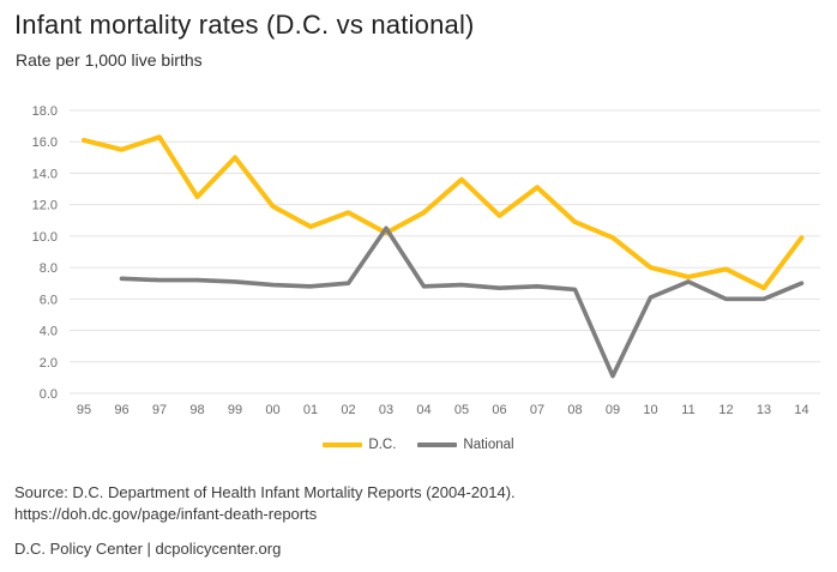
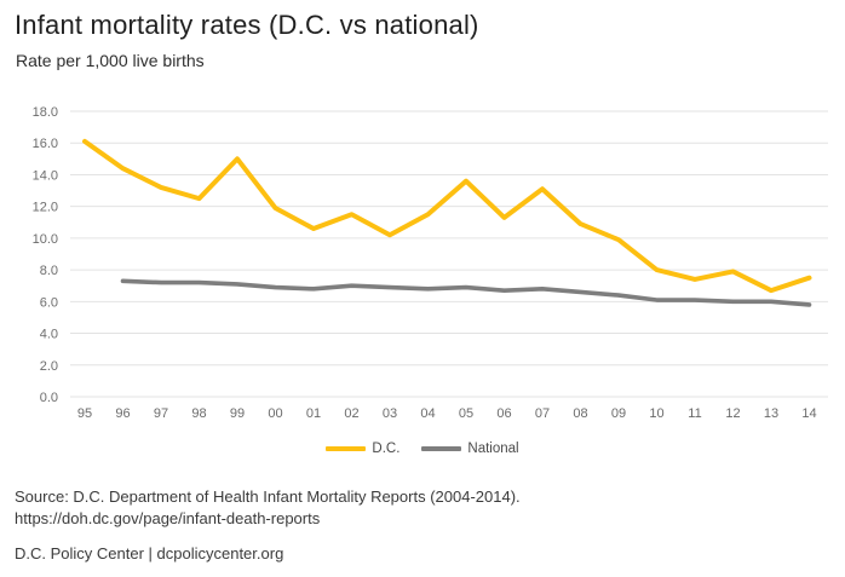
D.C./96: 15.5 -> 14.4
D.C./97: 16.3 -> 13.2
National/03: 10.5 -> 6.9
National/09: 1.1 -> 6.4
National/11: 7.1 -> 6.1
D.C./14: 9.9 -> 7.5
National/14: 7.0 -> 5.8
